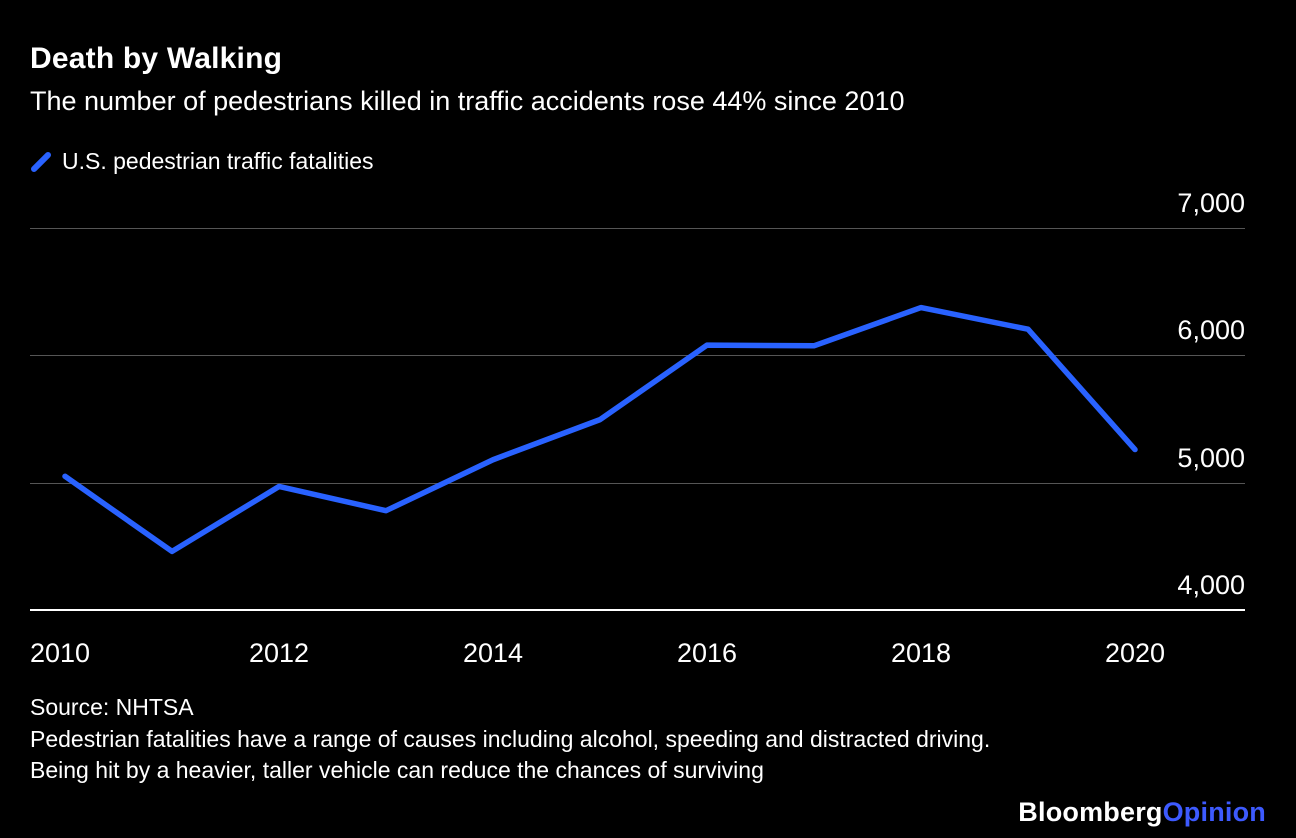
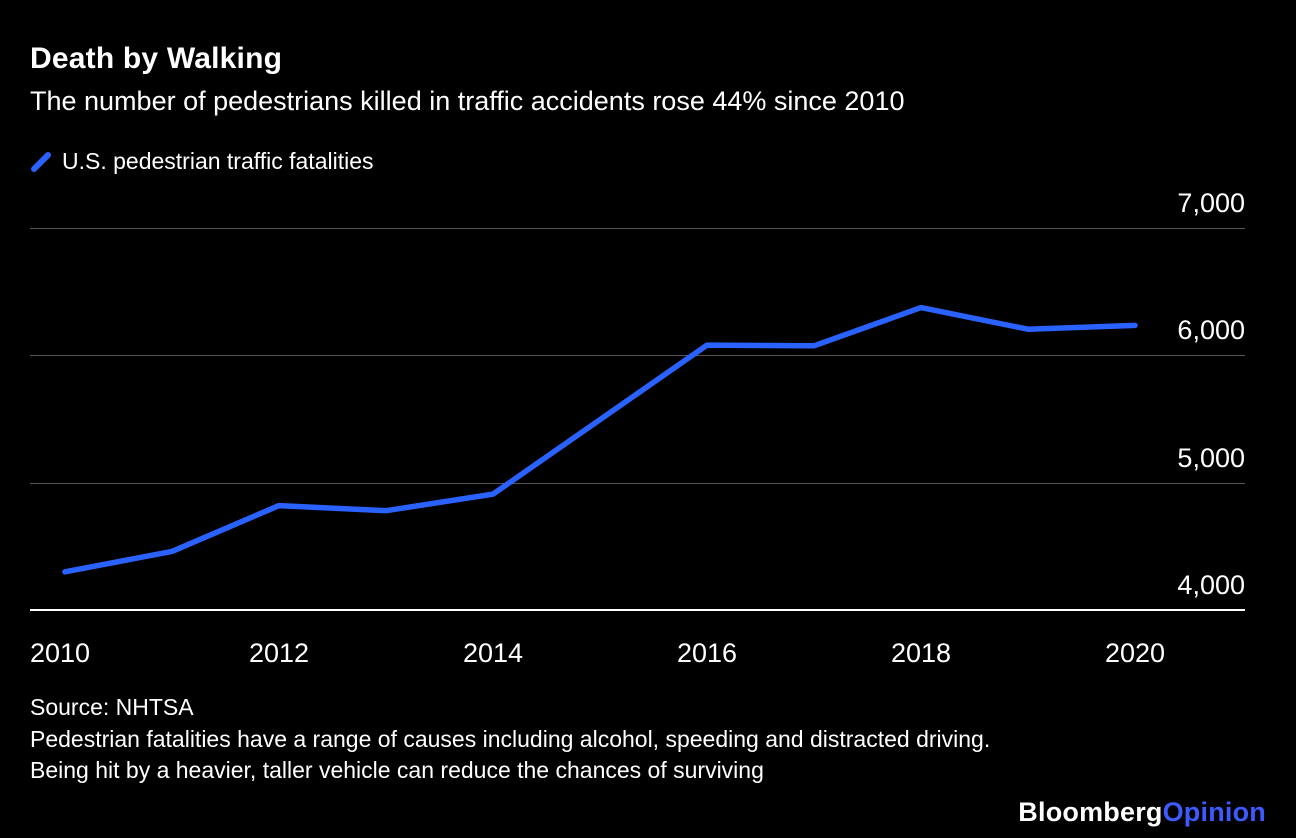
2010: 5050 -> 4300
2012: 4970 -> 4820
2014: 5180 -> 4910
2020: 5260 -> 6240
